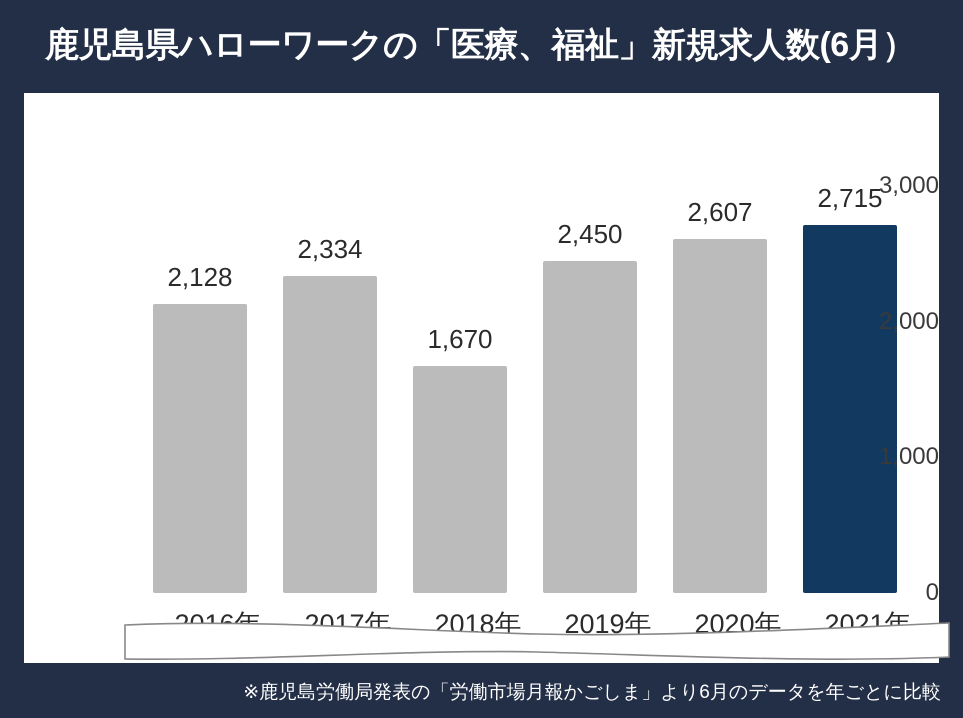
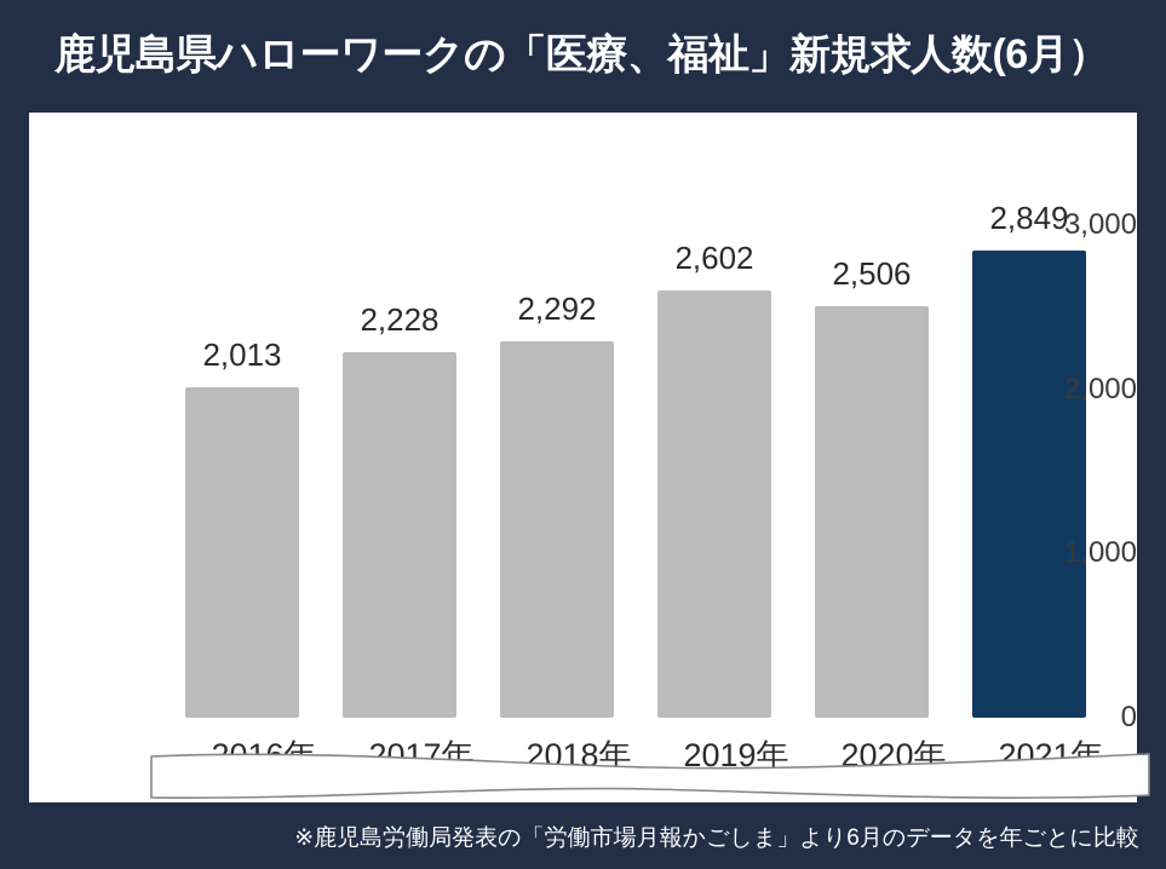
2016年: 2,128 -> 2,013
2017年: 2,334 -> 2,228
2018年: 1,670 -> 2,292
2019年: 2,450 -> 2,602
2020年: 2,607 -> 2,506
2021年: 2,715 -> 2,849
